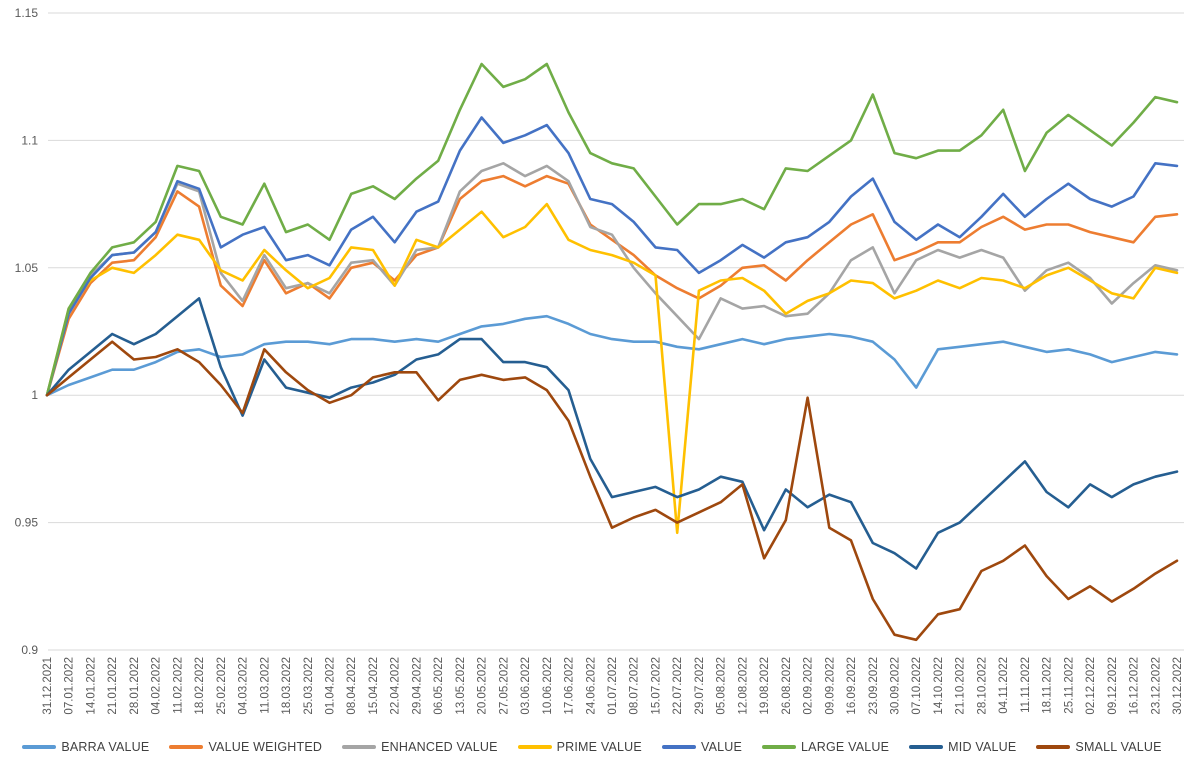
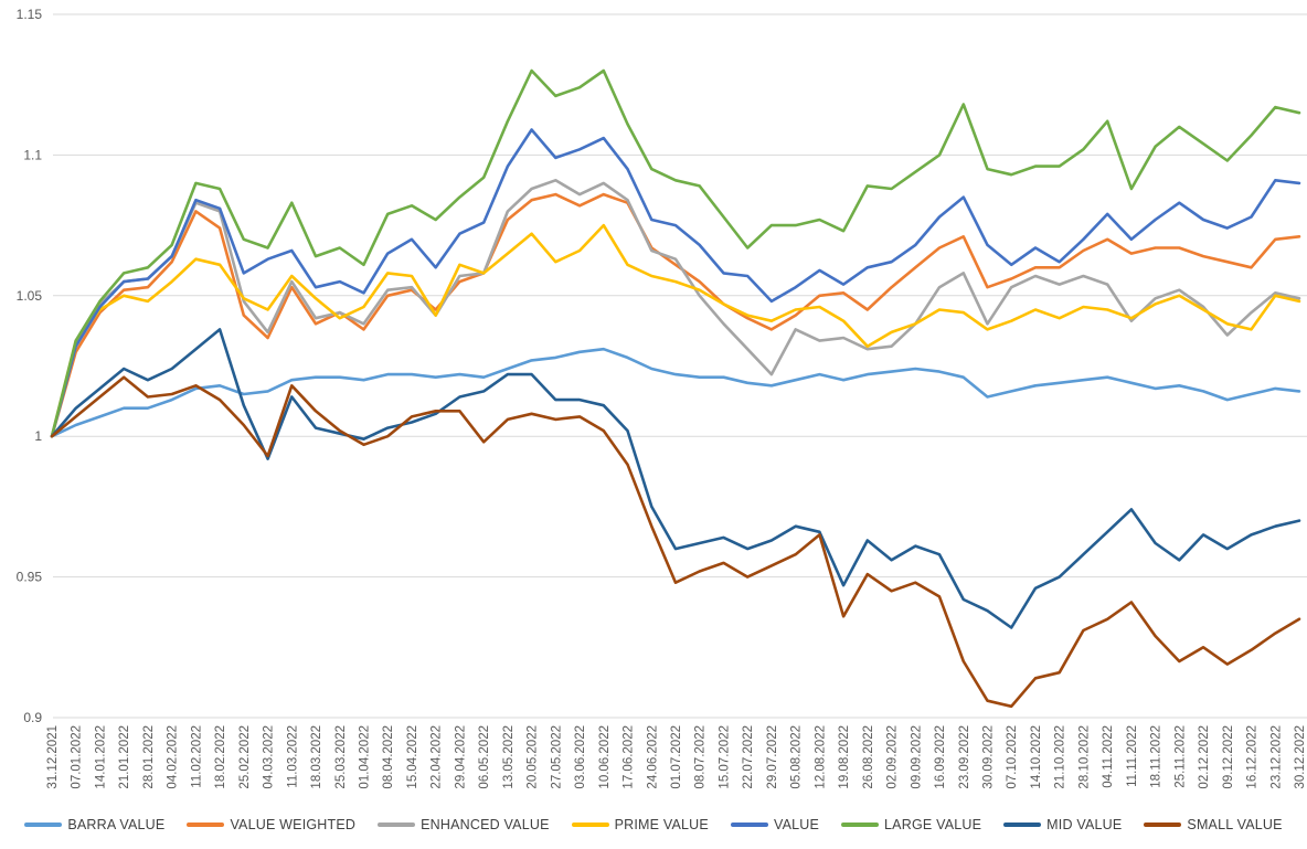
PRIME VALUE/22.07.2022: 0.946 -> 1.043
SMALL VALUE/02.09.2022: 0.999 -> 0.945
BARRA VALUE/07.10.2022: 1.003 -> 1.016
